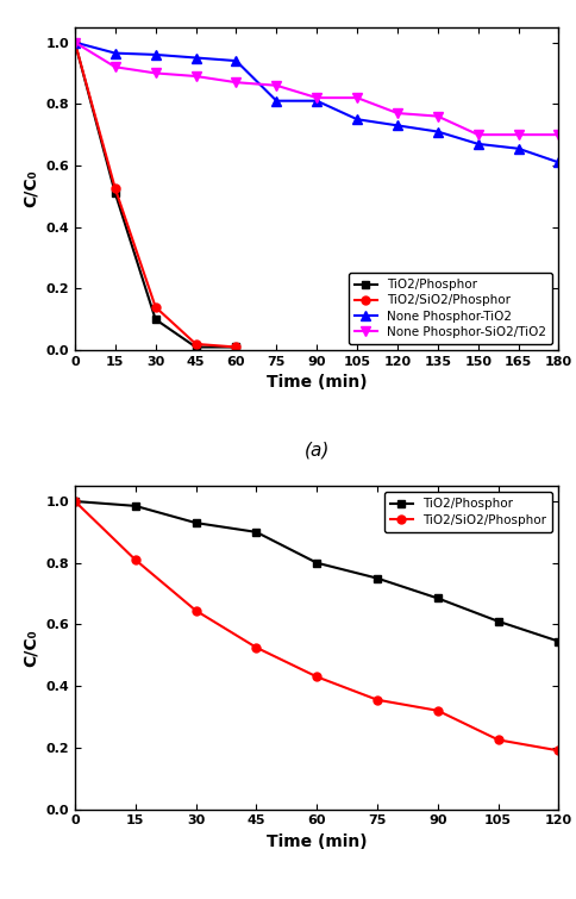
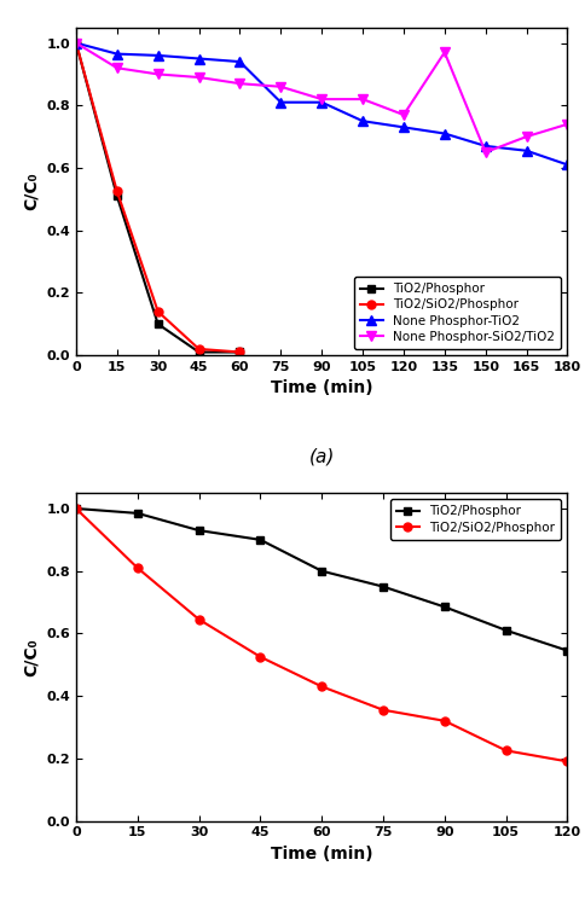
None Phosphor-SiO2/TiO2/135: 0.76 -> 0.97
None Phosphor-SiO2/TiO2/150: 0.70 -> 0.65
None Phosphor-SiO2/TiO2/180: 0.70 -> 0.74
